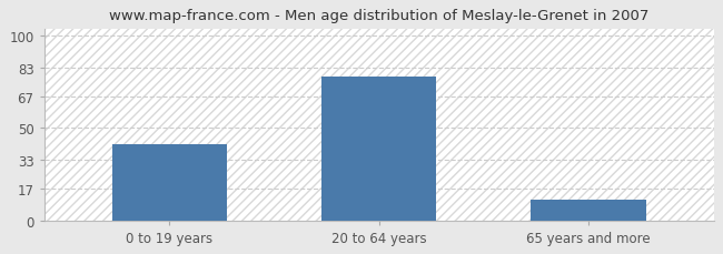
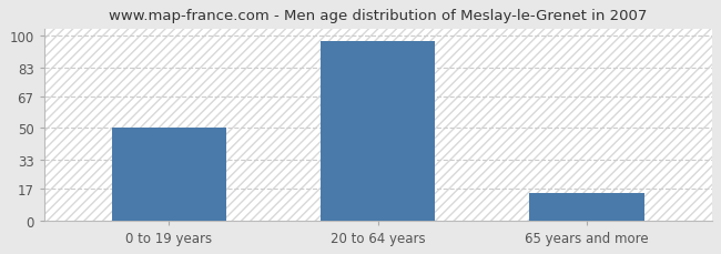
0 to 19 years: 41 -> 50
20 to 64 years: 78 -> 97
65 years and more: 11 -> 15
